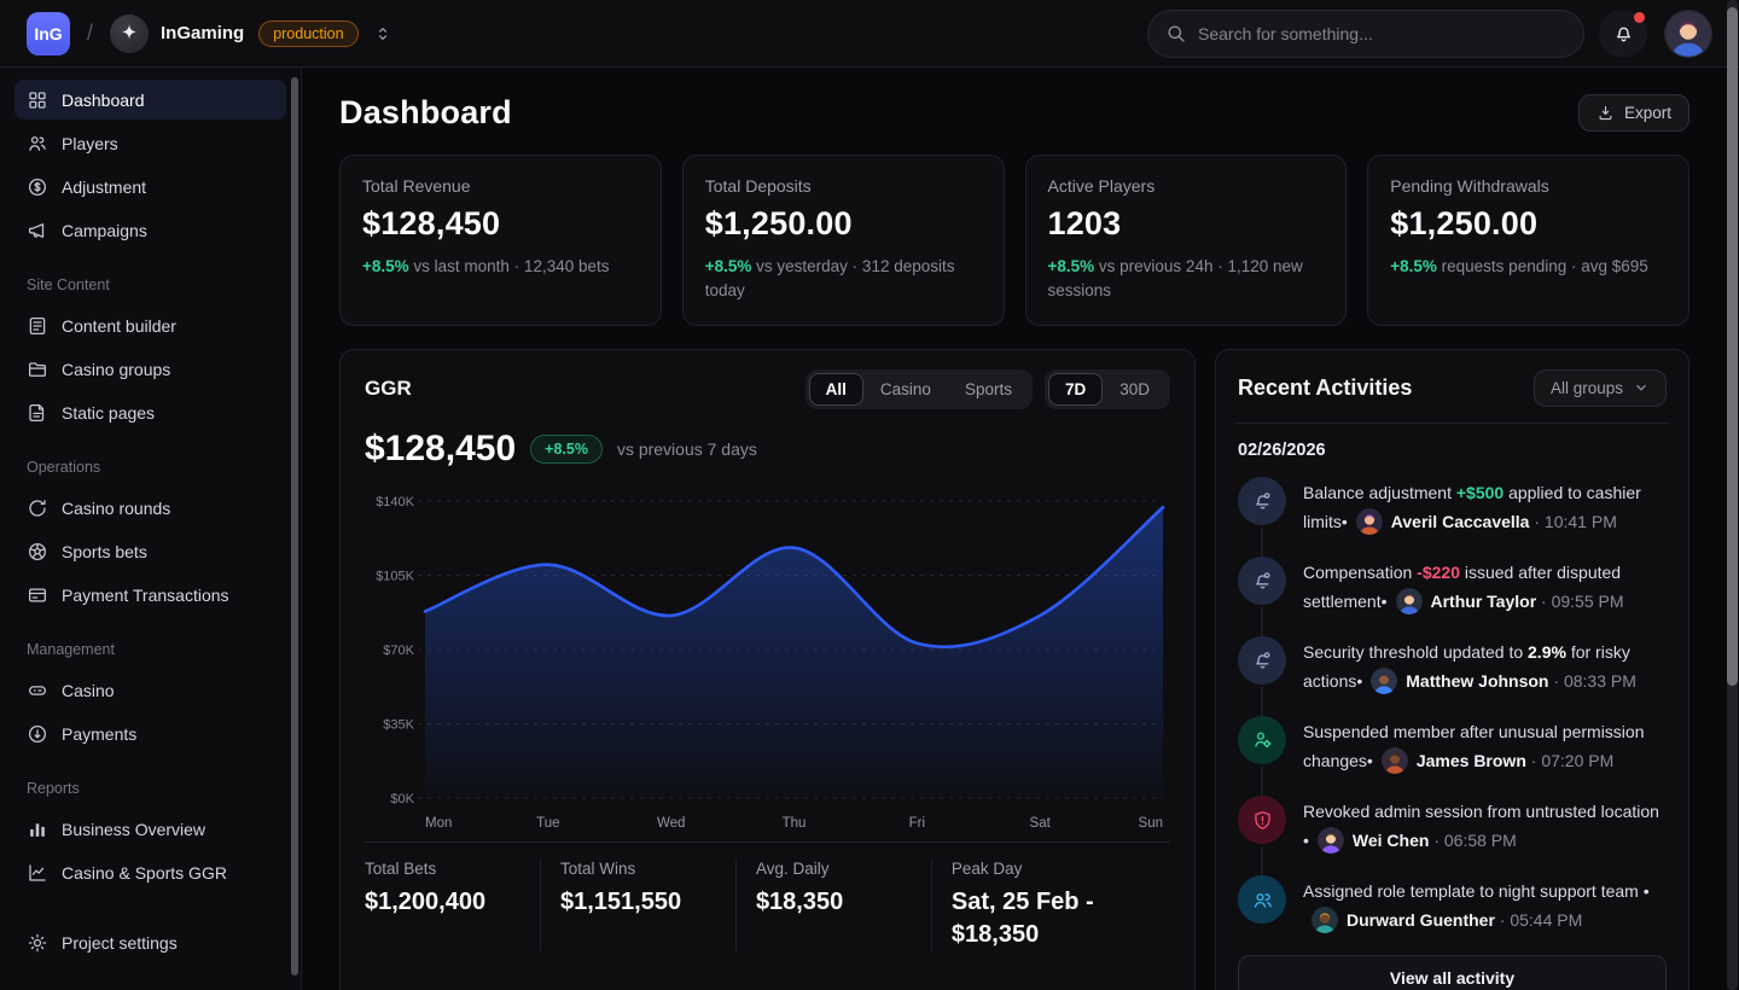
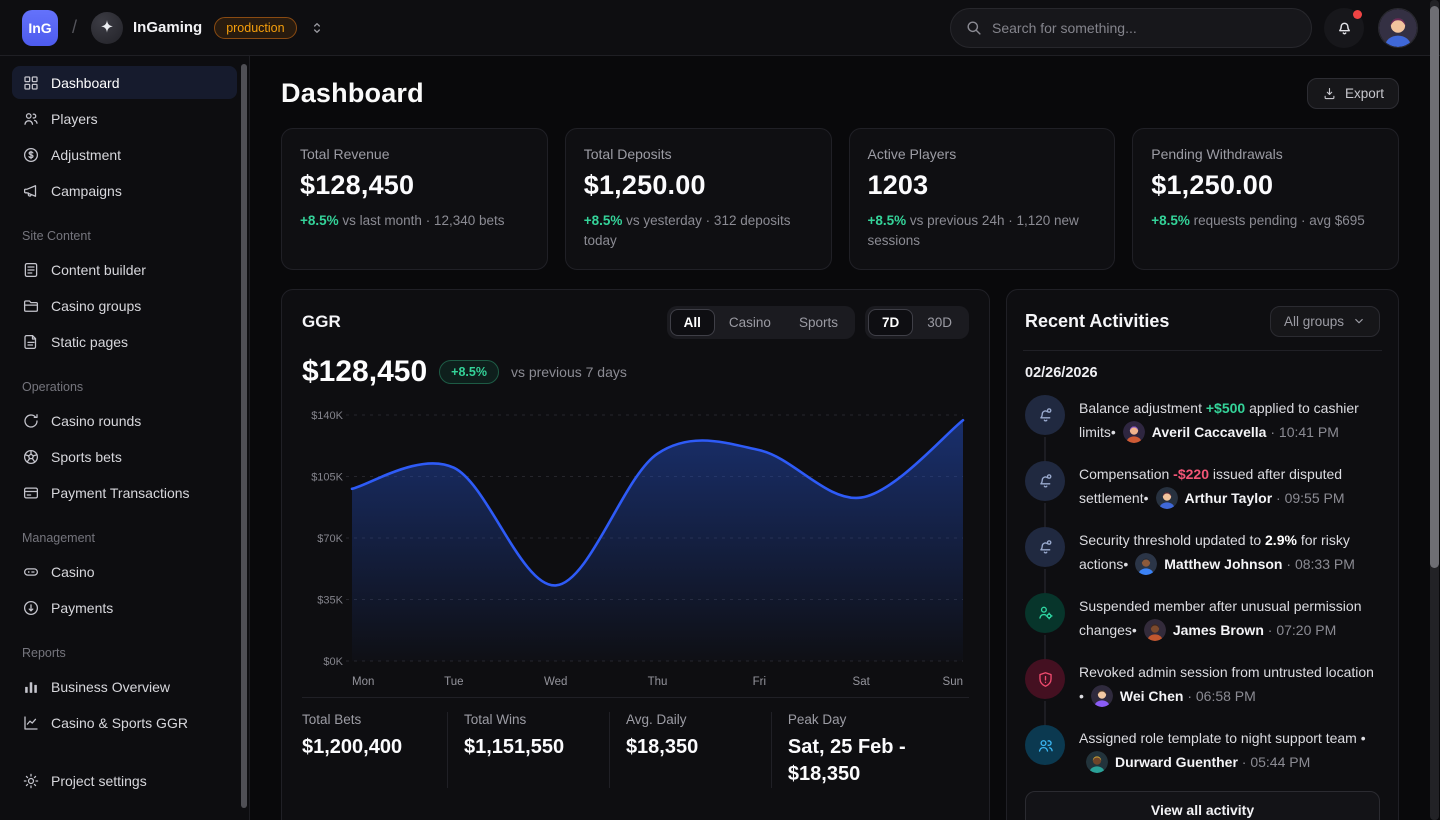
Mon: $88K -> $98K
Wed: $86K -> $43K
Fri: $73K -> $120K
Sat: $86K -> $93K
